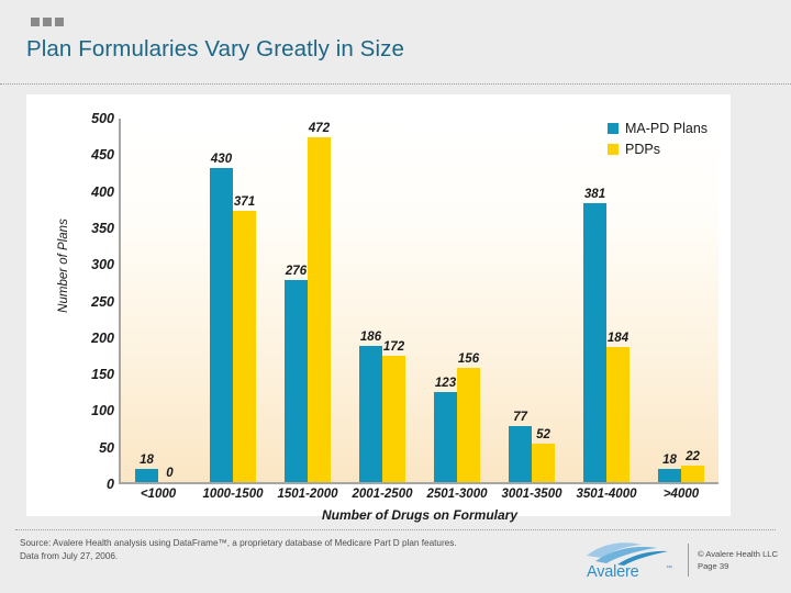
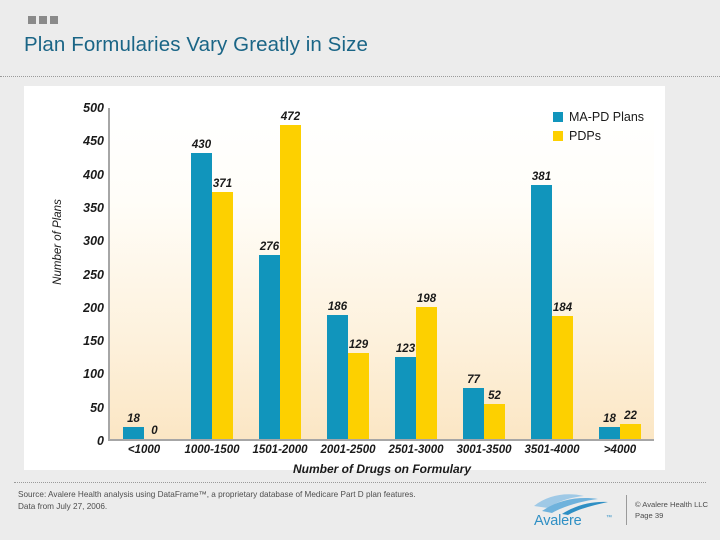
PDPs/2001-2500: 172 -> 129
PDPs/2501-3000: 156 -> 198
